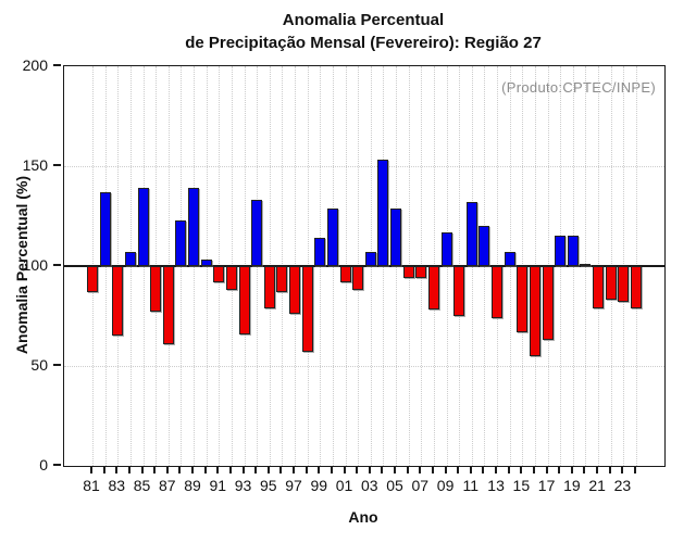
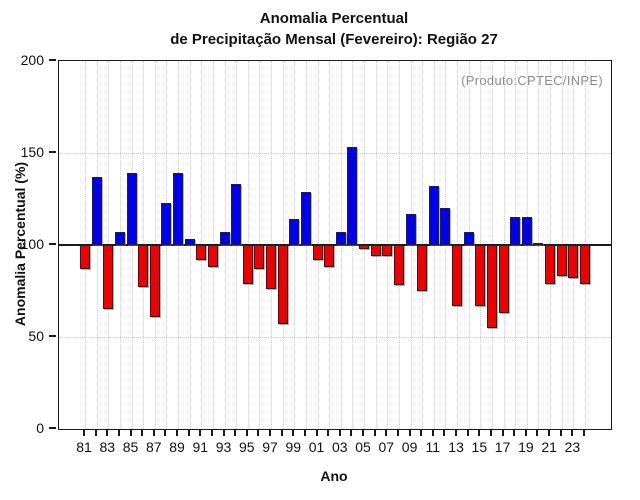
93: 66 -> 107
05: 129 -> 98
13: 74 -> 67
